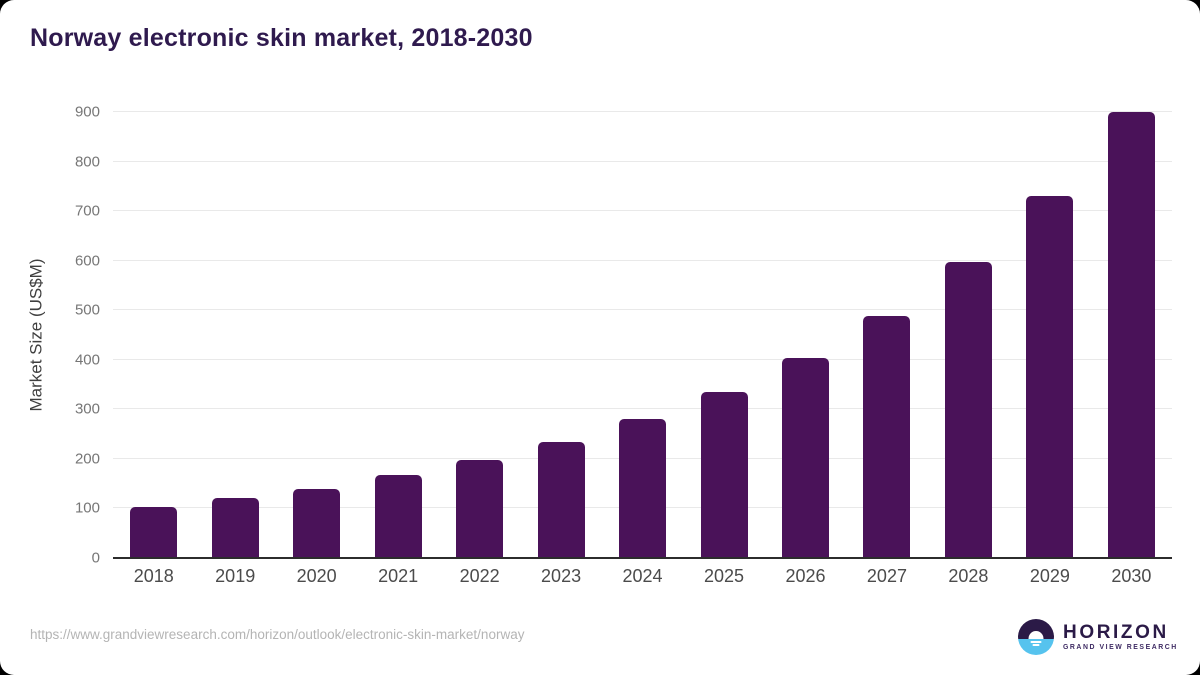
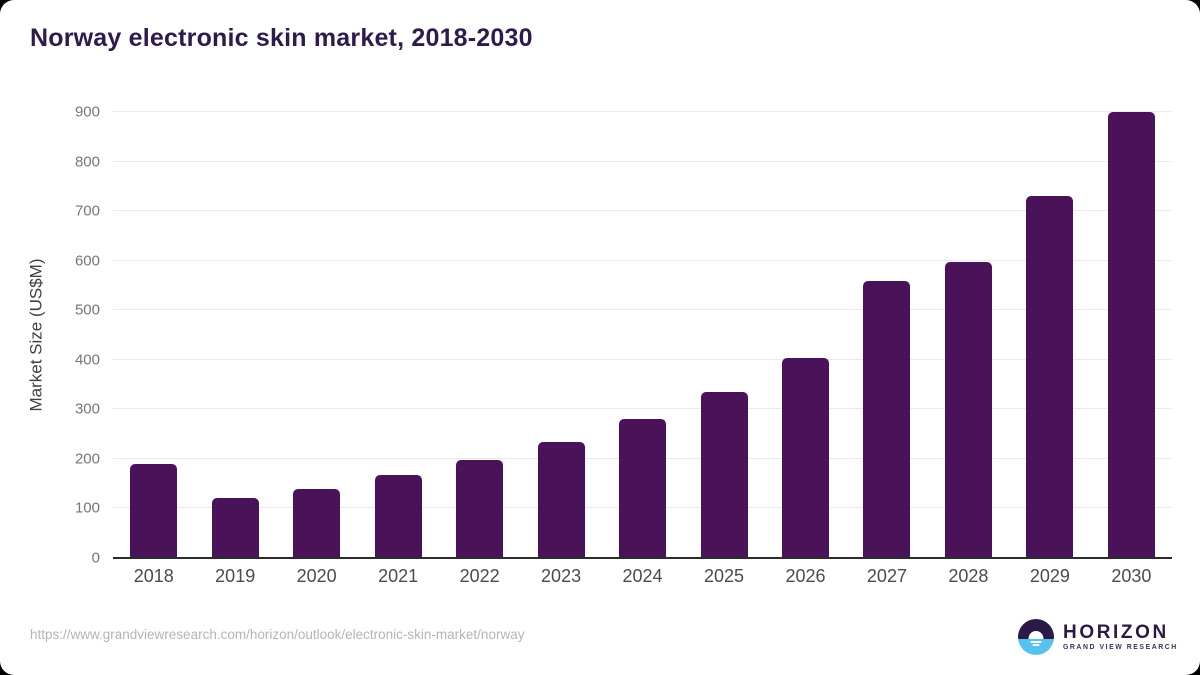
2018: 100 -> 190
2027: 490 -> 560
